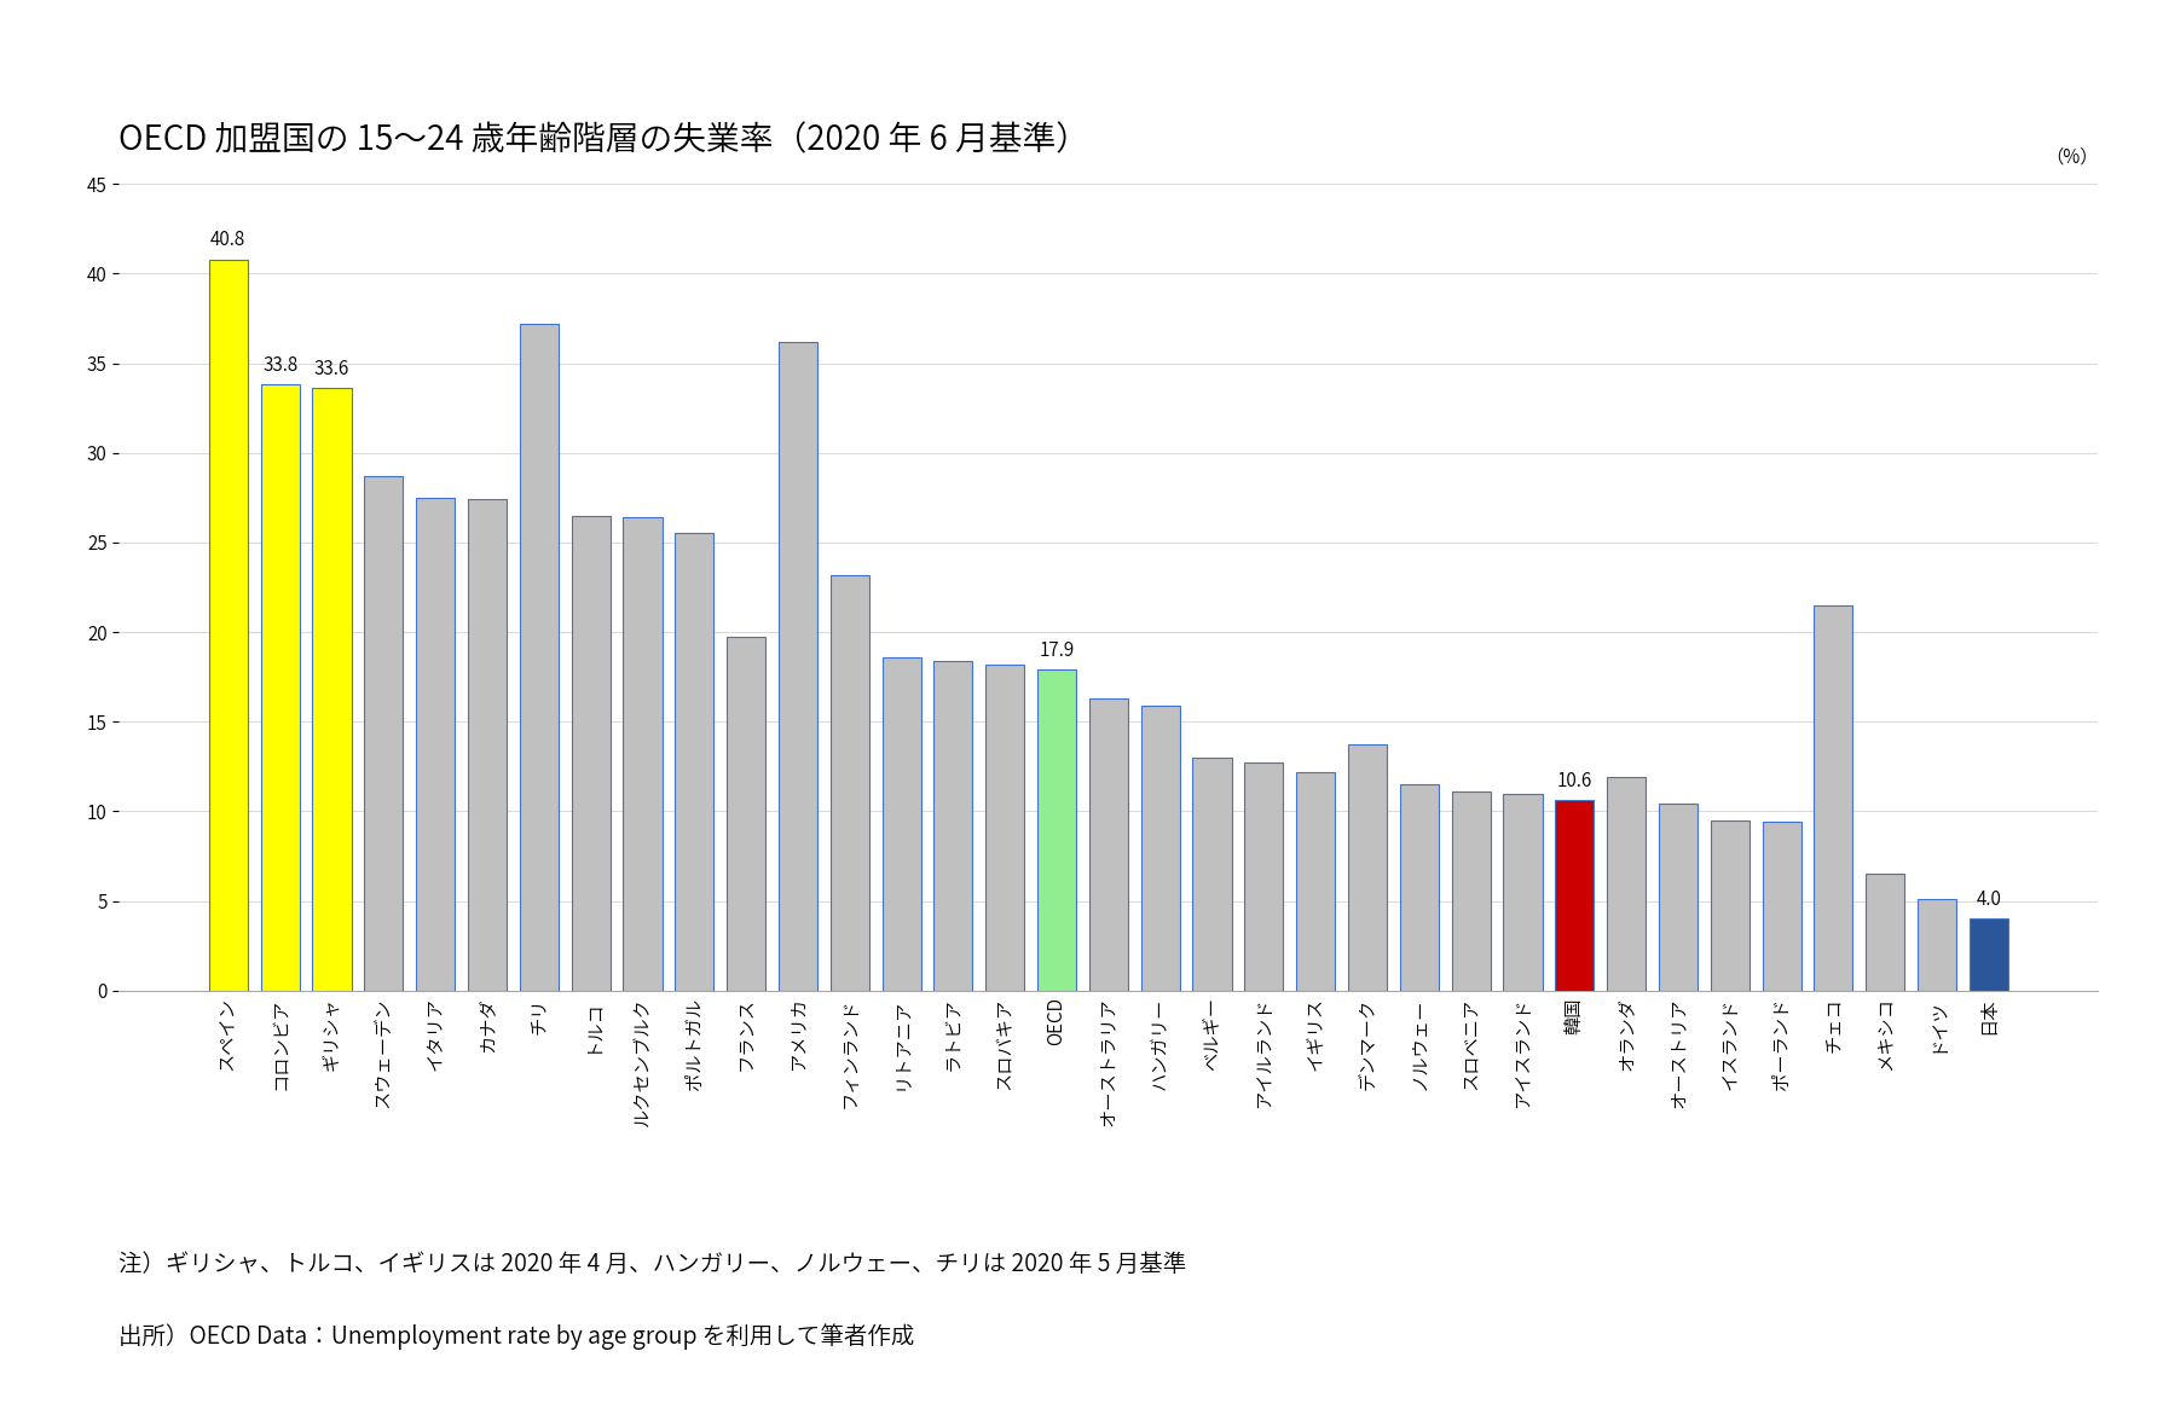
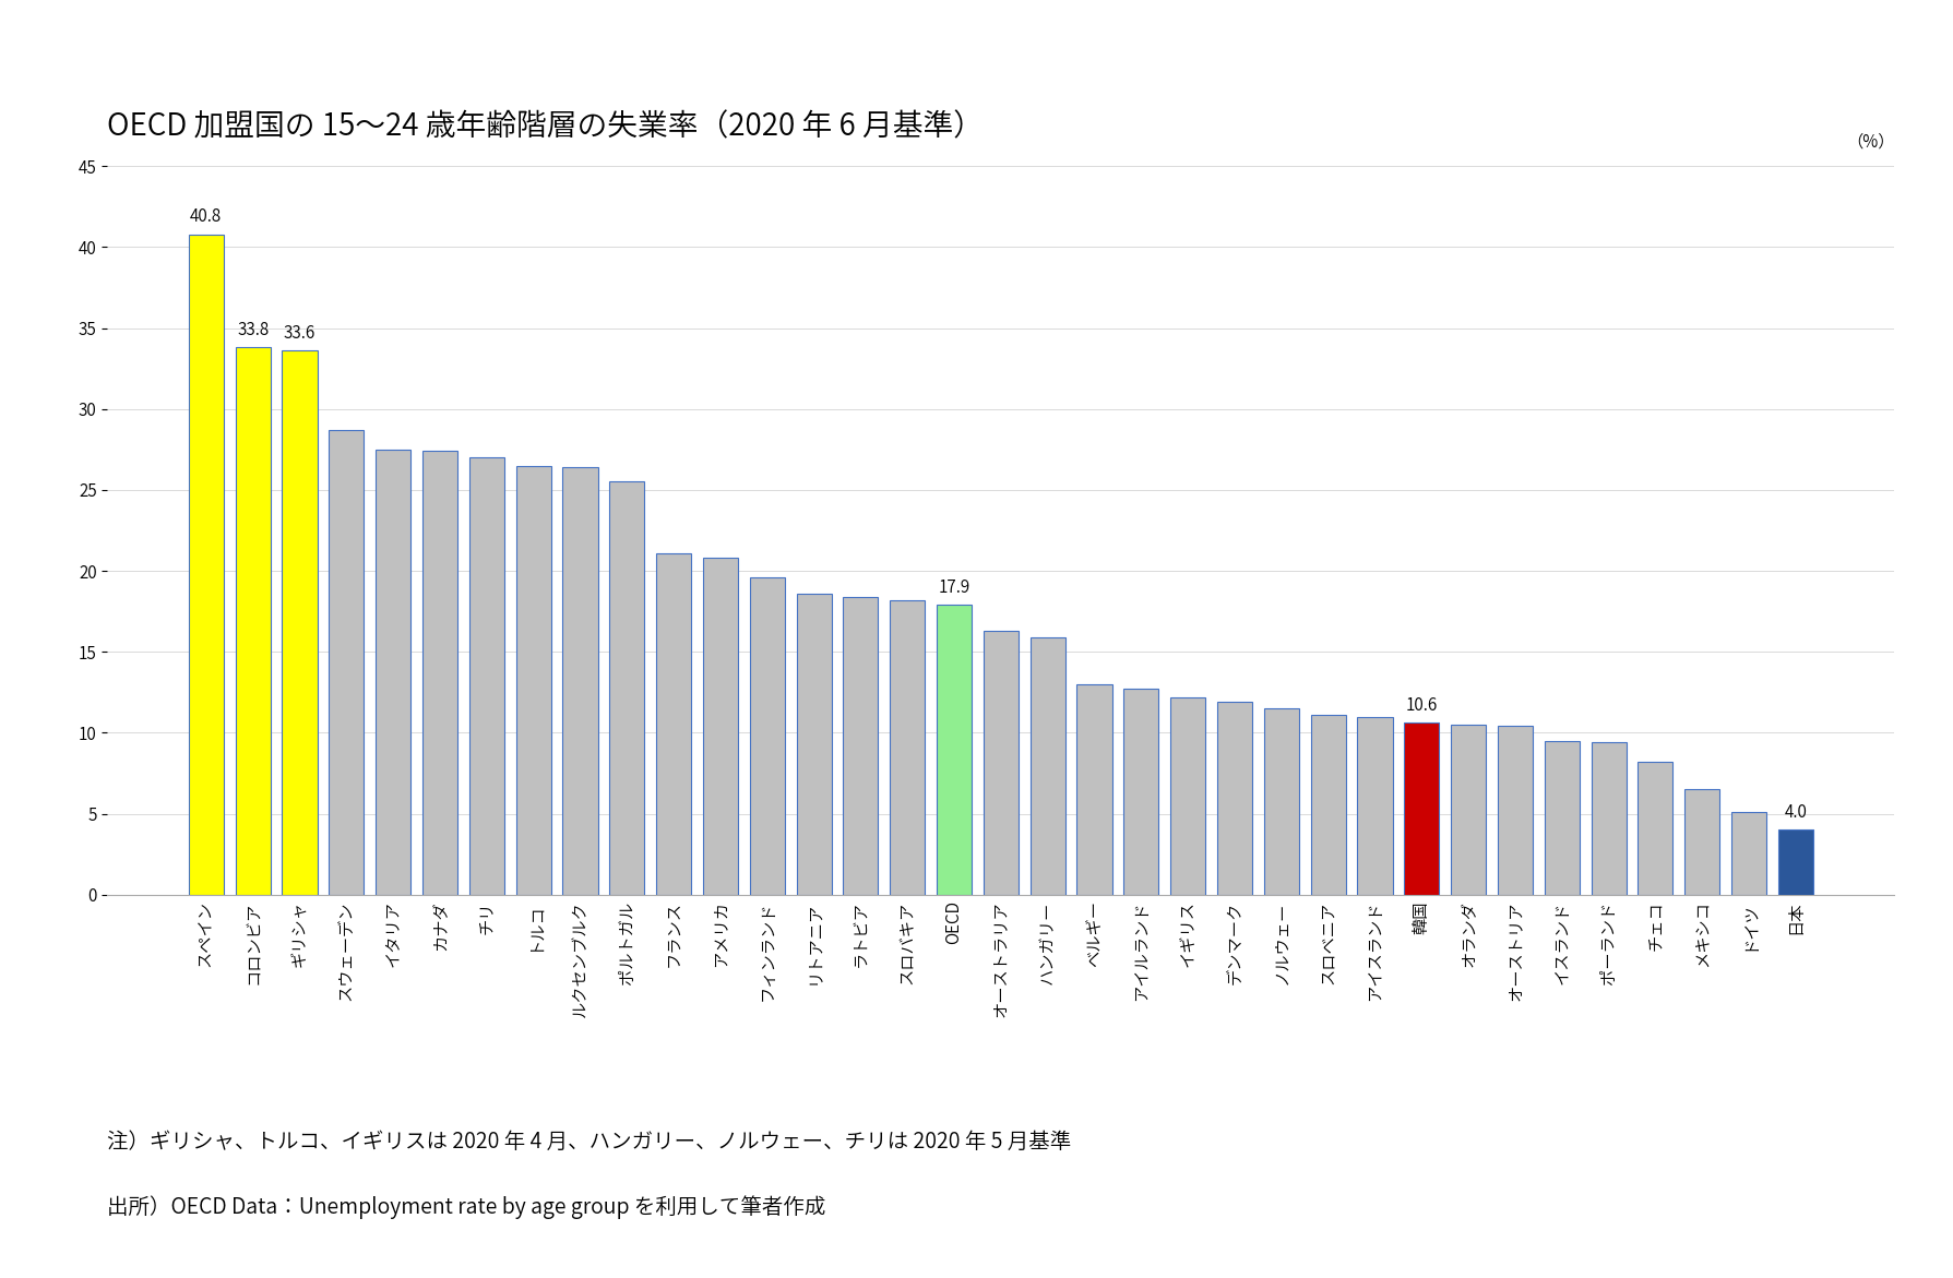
チリ: 37.2 -> 27.0
フランス: 19.7 -> 21.1
アメリカ: 36.2 -> 20.8
フィンランド: 23.2 -> 19.6
デンマーク: 13.7 -> 11.9
オランダ: 11.9 -> 10.5
チェコ: 21.5 -> 8.2
